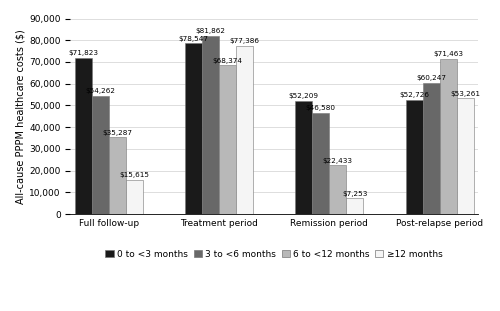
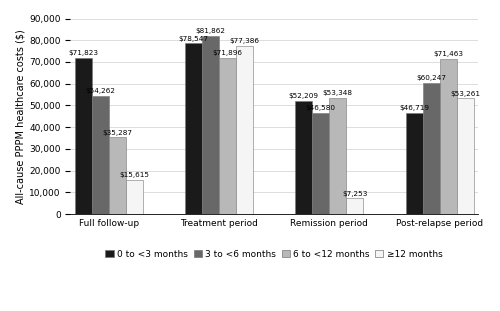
6 to <12 months/Treatment period: $68,374 -> $71,896
6 to <12 months/Remission period: $22,433 -> $53,348
0 to <3 months/Post-relapse period: $52,726 -> $46,719
